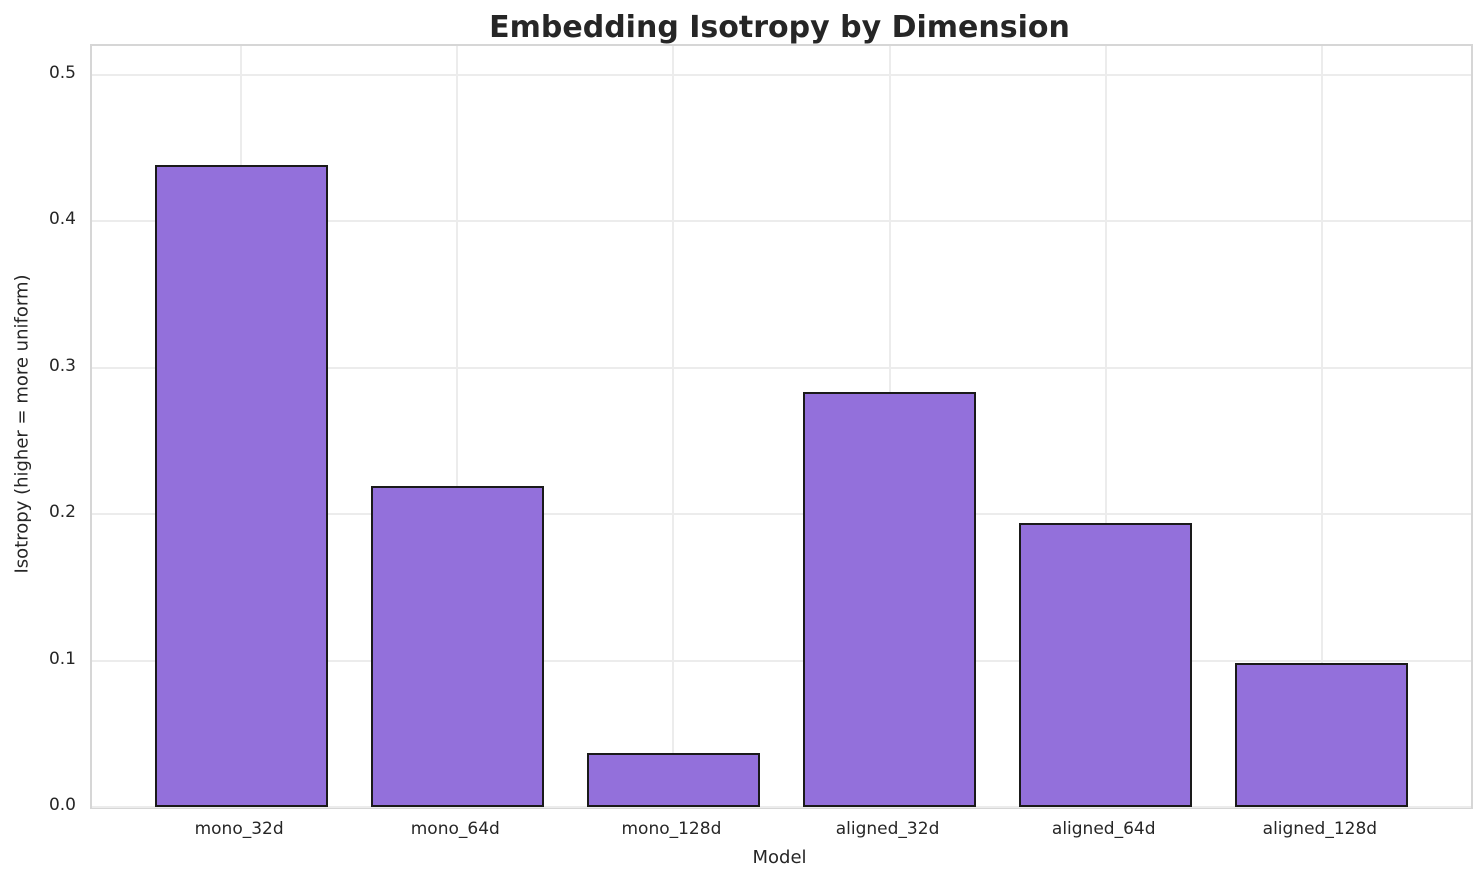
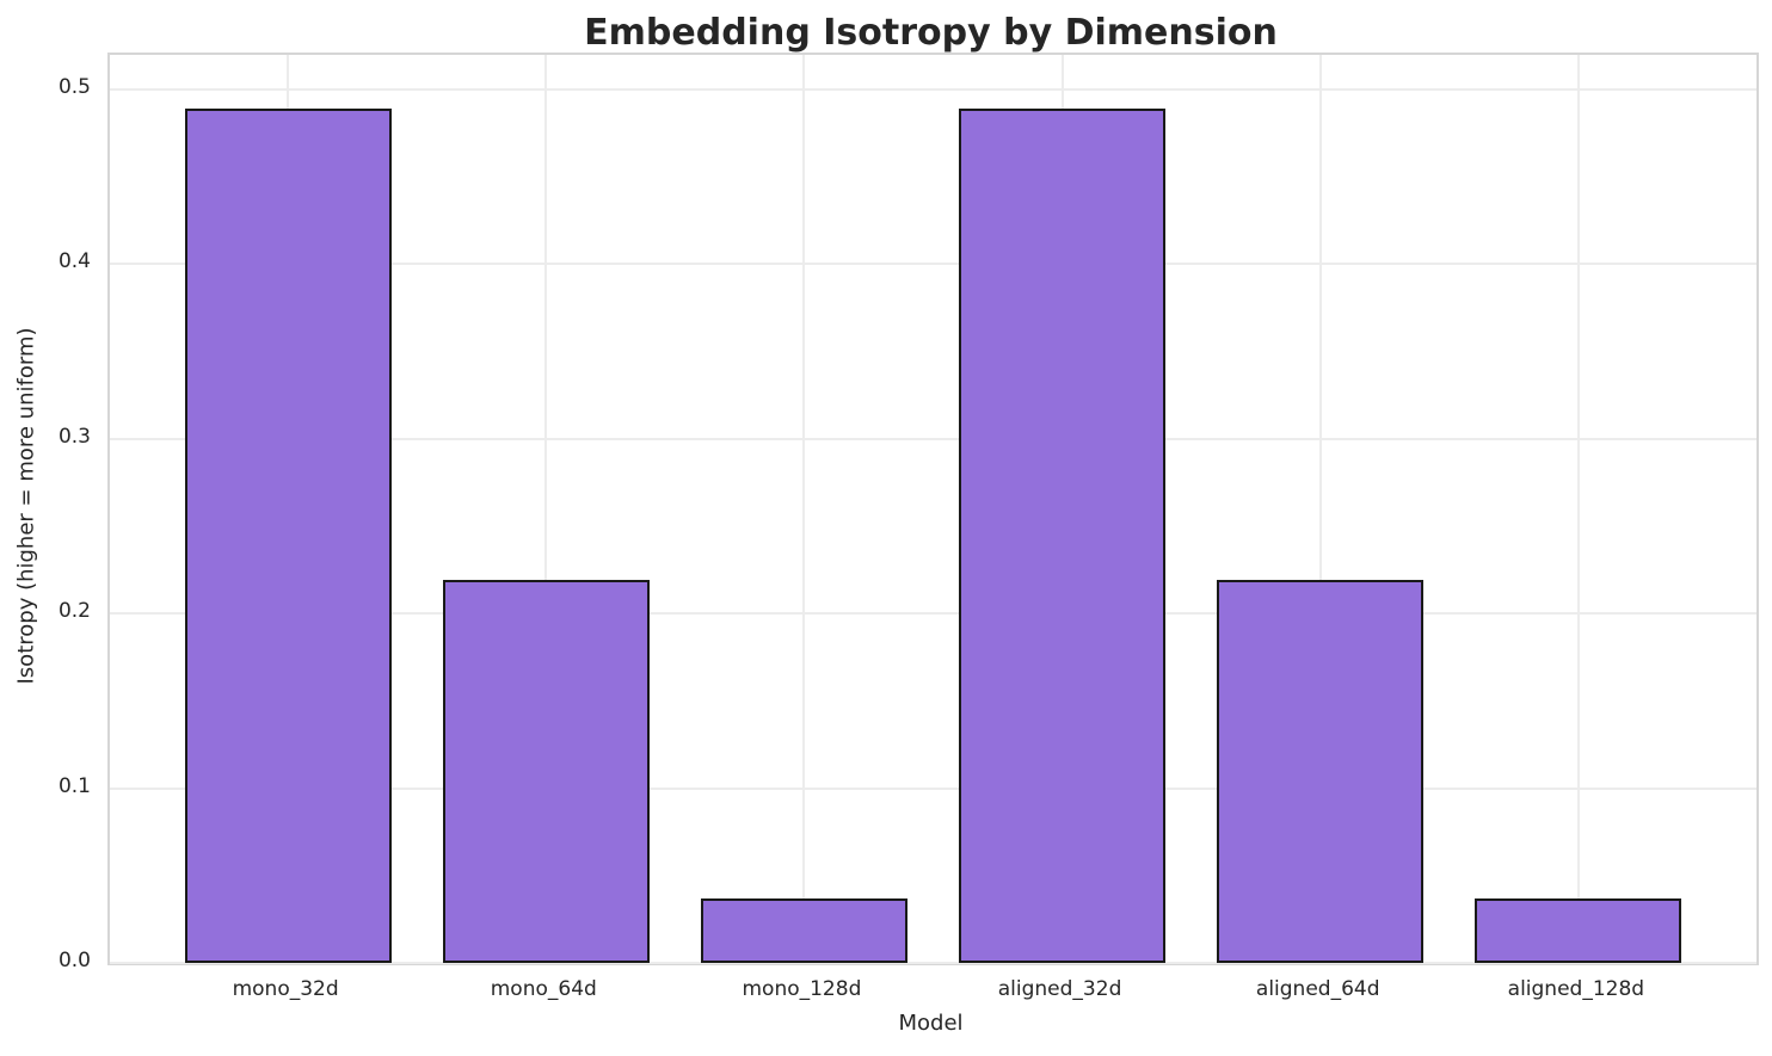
mono_32d: 0.438 -> 0.489
aligned_32d: 0.283 -> 0.489
aligned_64d: 0.194 -> 0.219
aligned_128d: 0.098 -> 0.037
